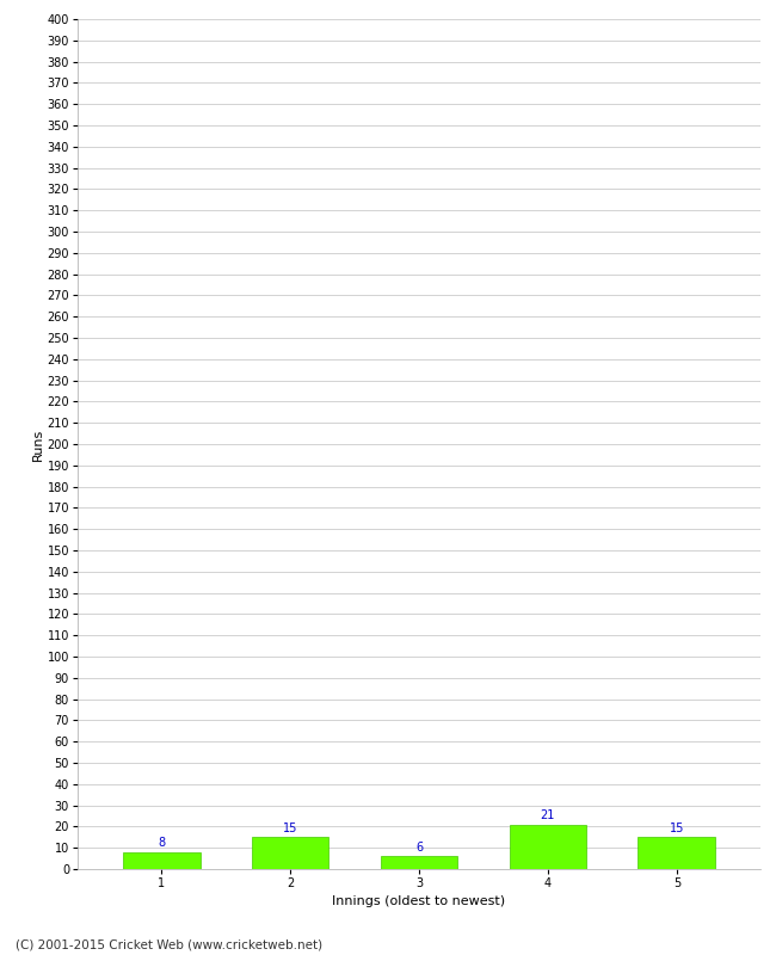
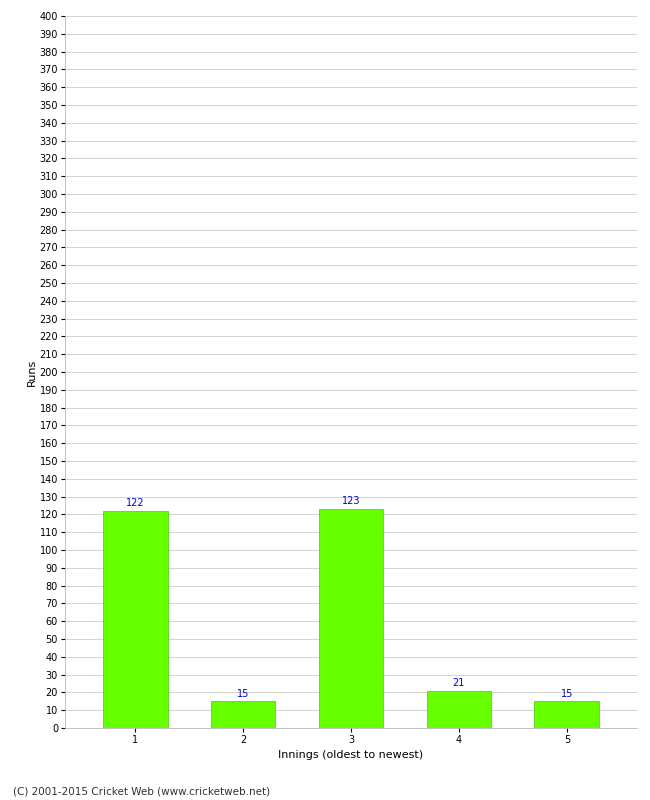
1: 8 -> 122
3: 6 -> 123
